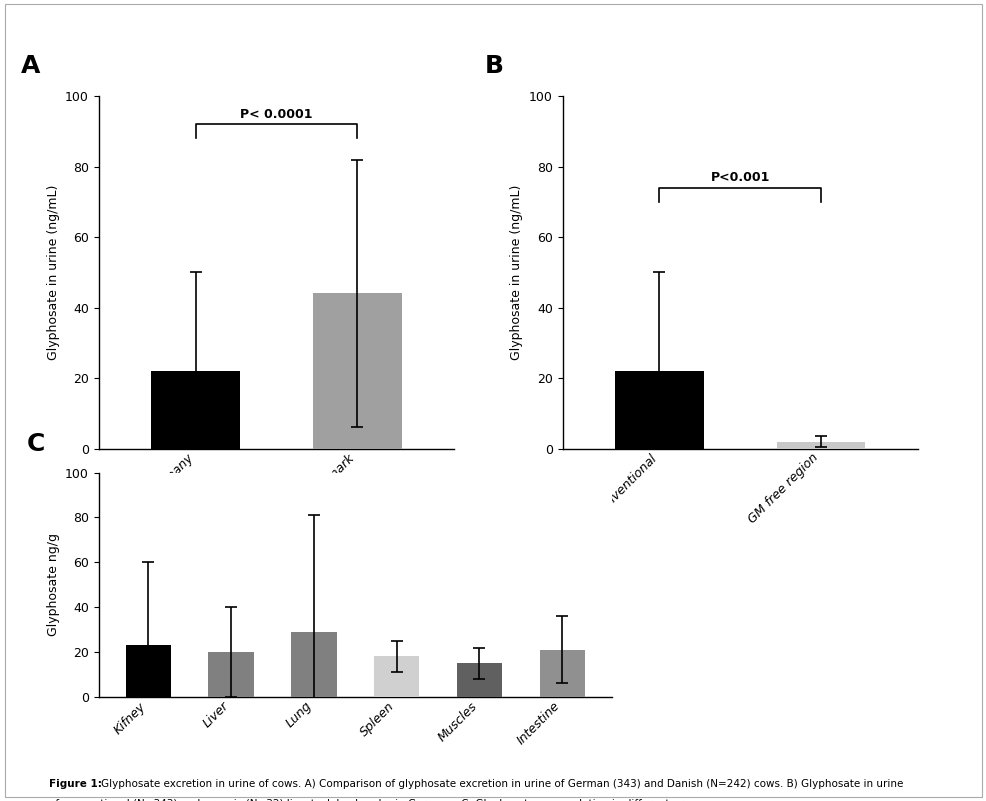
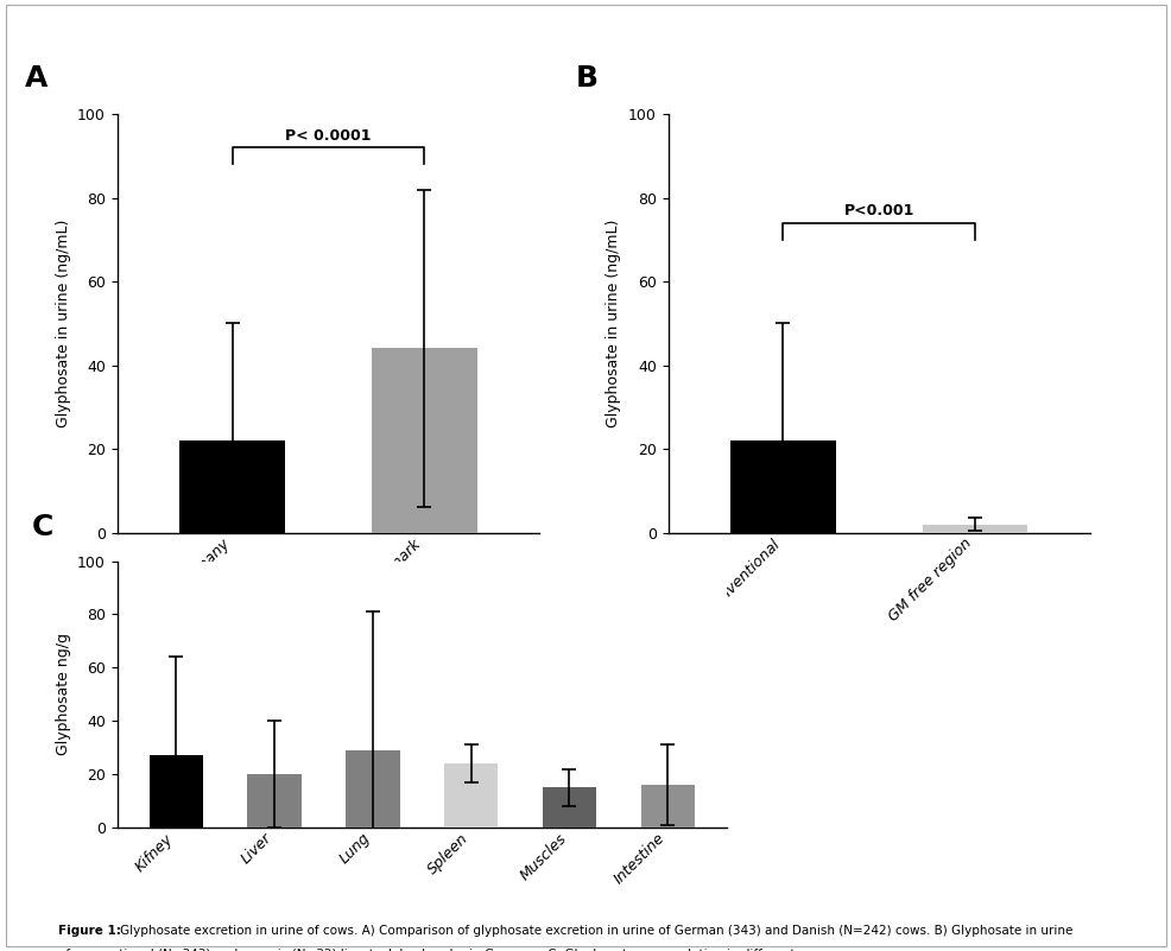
Kifney: 23 -> 27
Spleen: 18 -> 24
Intestine: 21 -> 16
